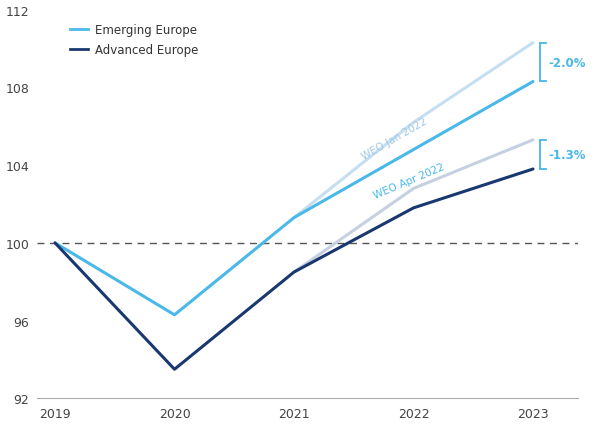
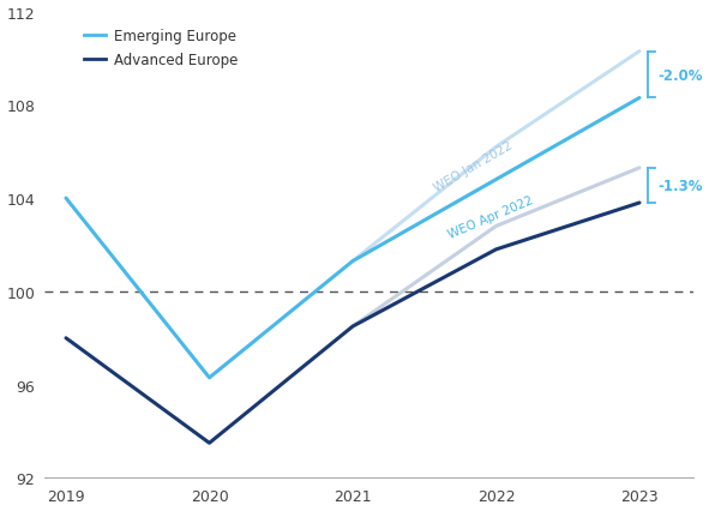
Emerging Europe/2019: 100.0 -> 104.0
Advanced Europe/2019: 100.0 -> 98.0
